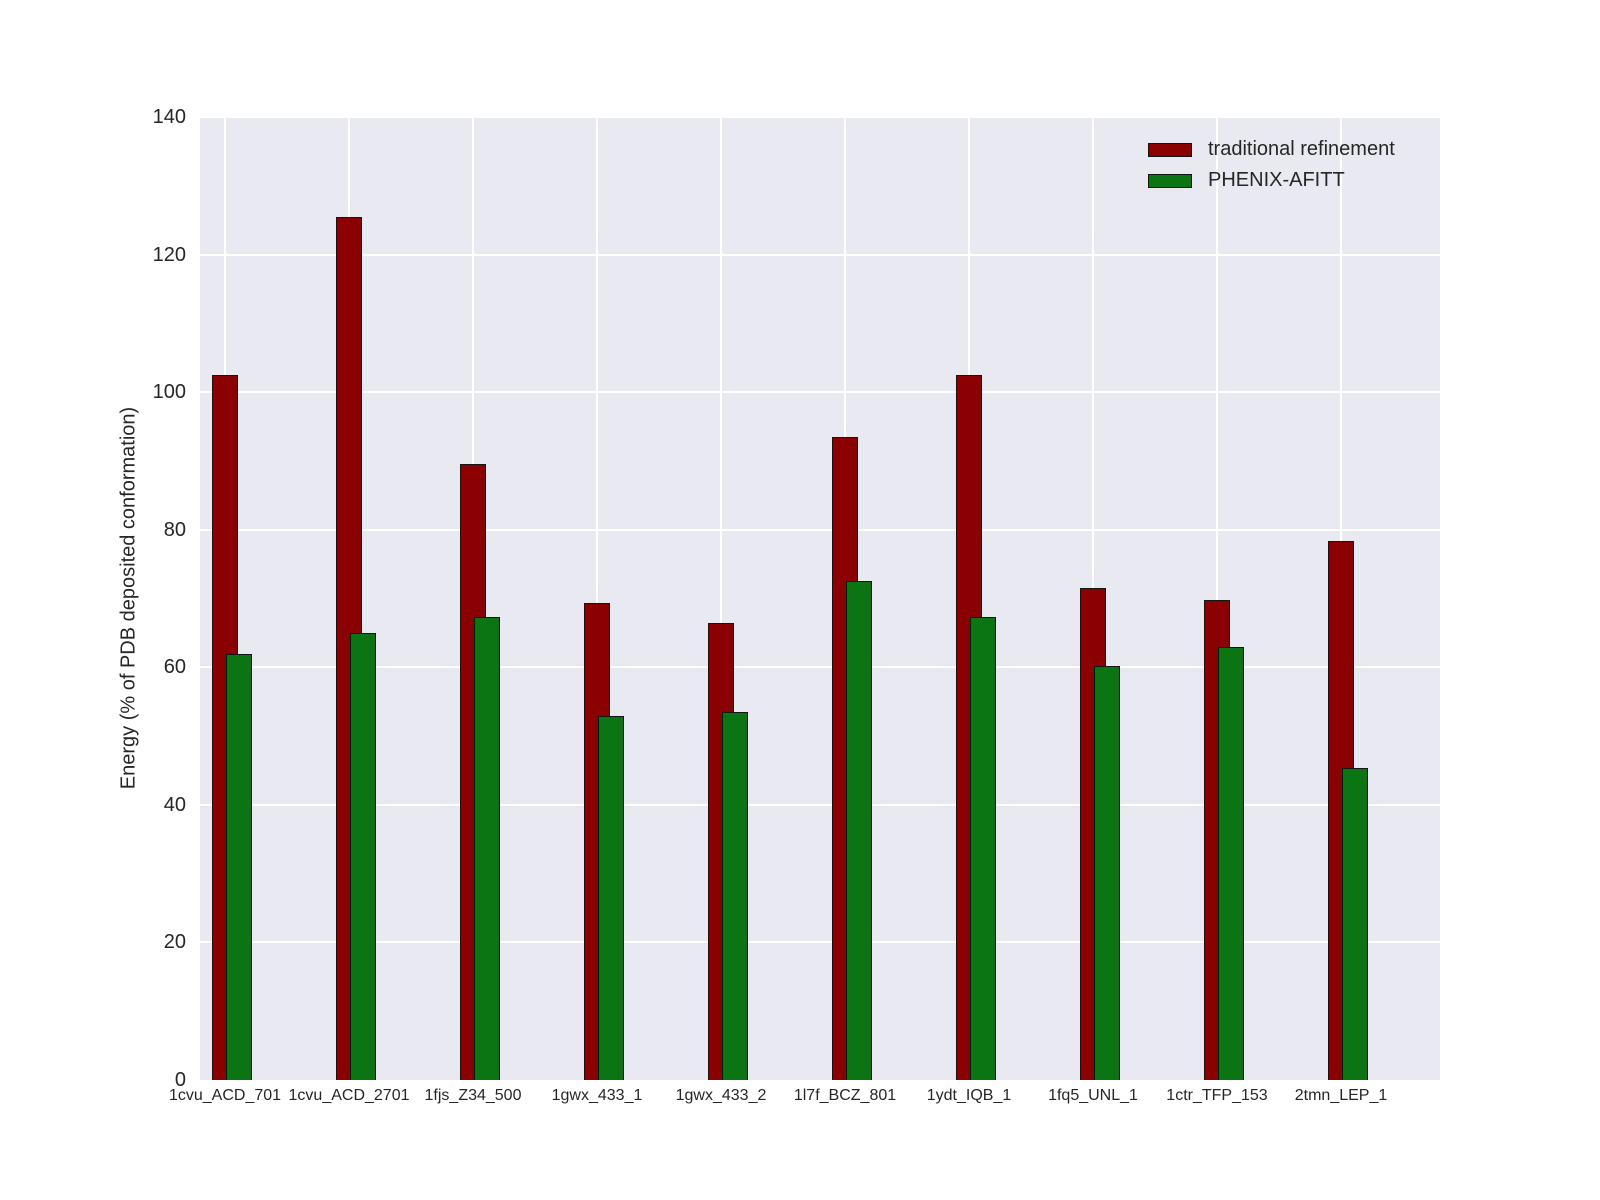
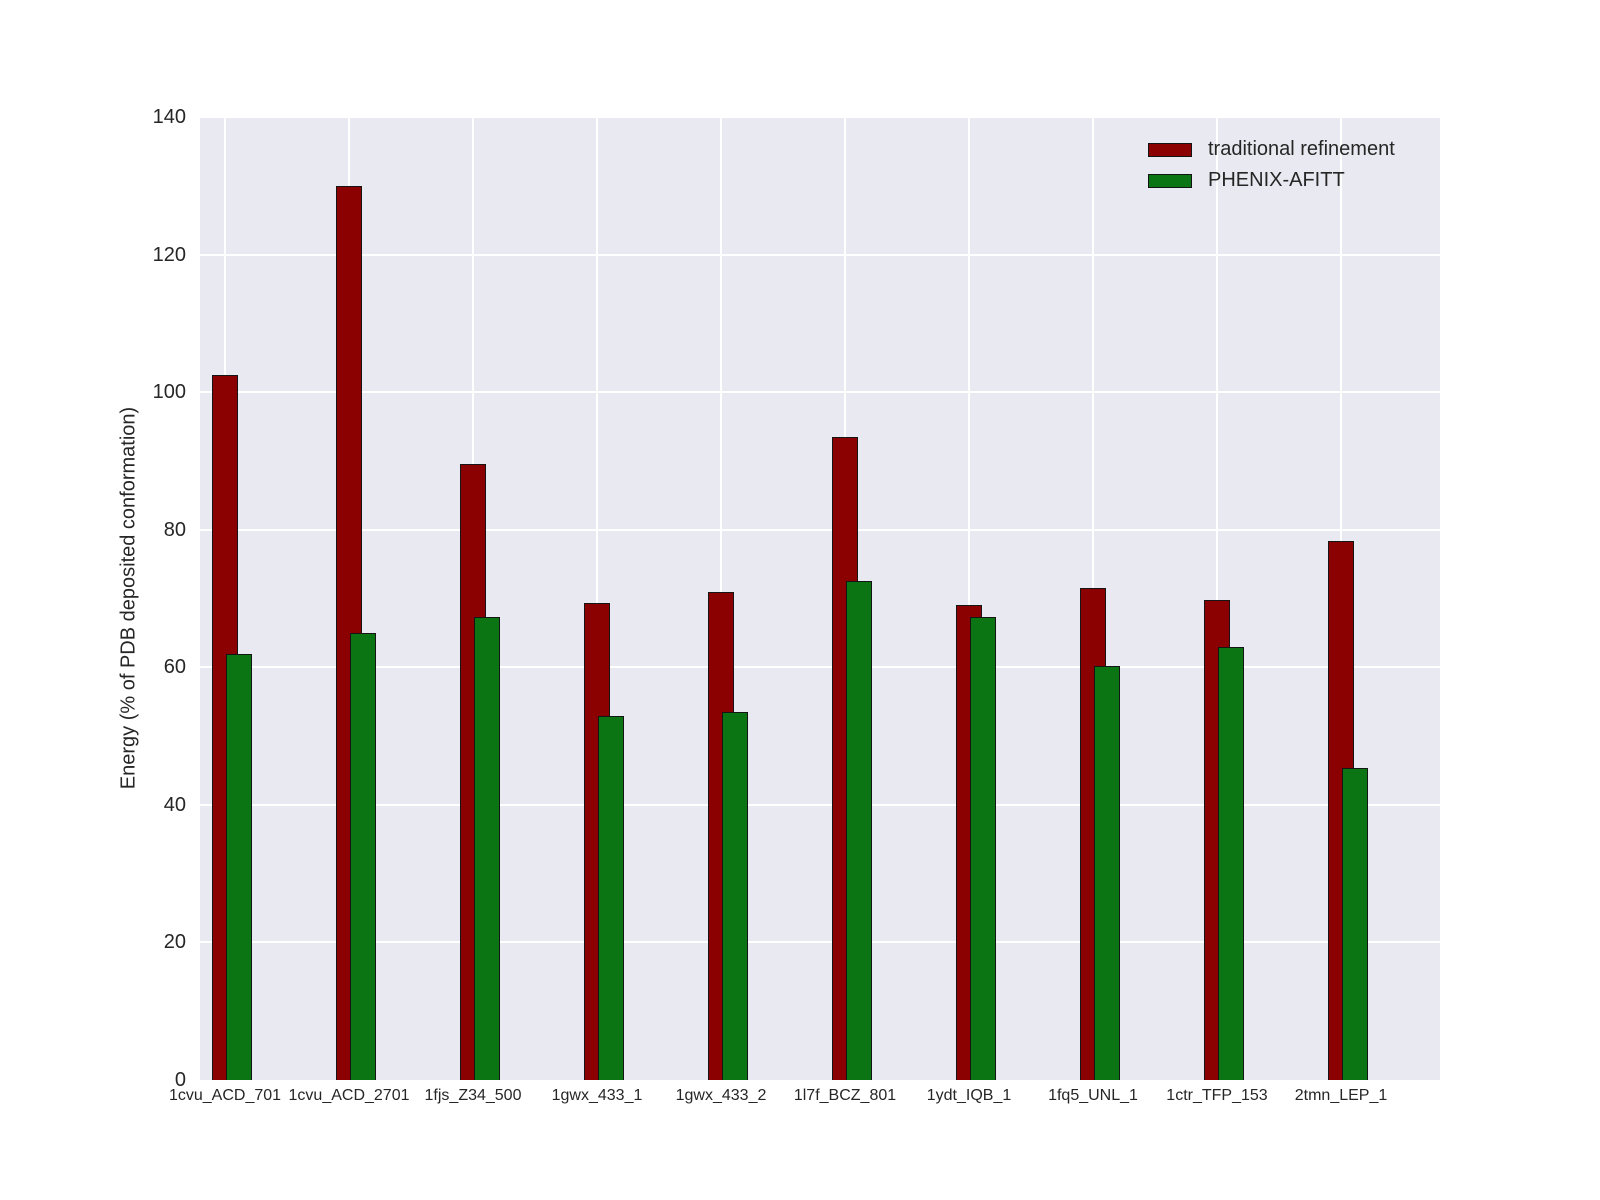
traditional refinement/1cvu_ACD_2701: 126 -> 130
traditional refinement/1gwx_433_2: 66 -> 71
traditional refinement/1ydt_IQB_1: 102 -> 69
